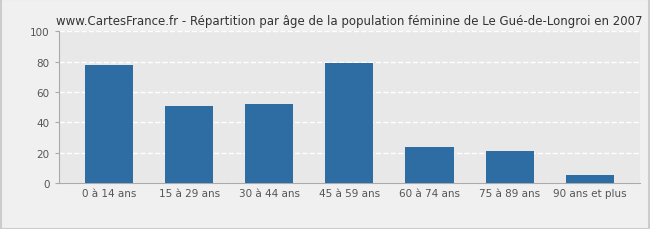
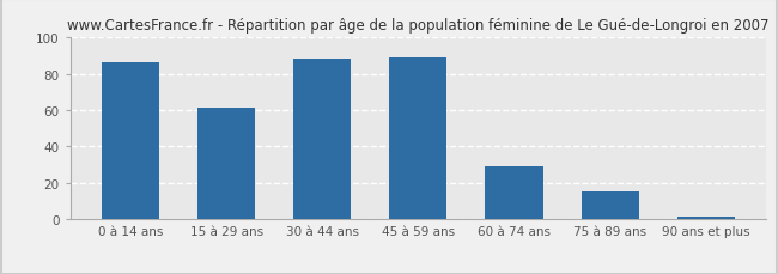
0 à 14 ans: 78 -> 86
15 à 29 ans: 51 -> 61
30 à 44 ans: 52 -> 88
45 à 59 ans: 79 -> 89
60 à 74 ans: 24 -> 29
75 à 89 ans: 21 -> 15
90 ans et plus: 5 -> 1
